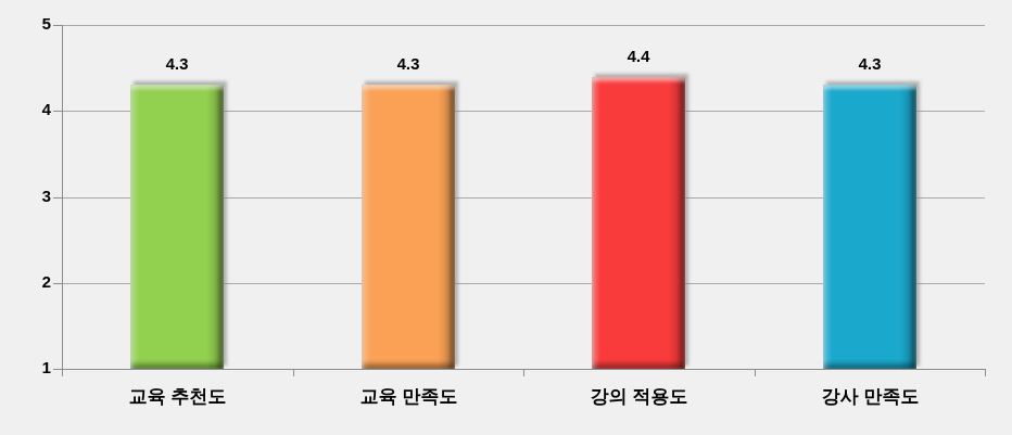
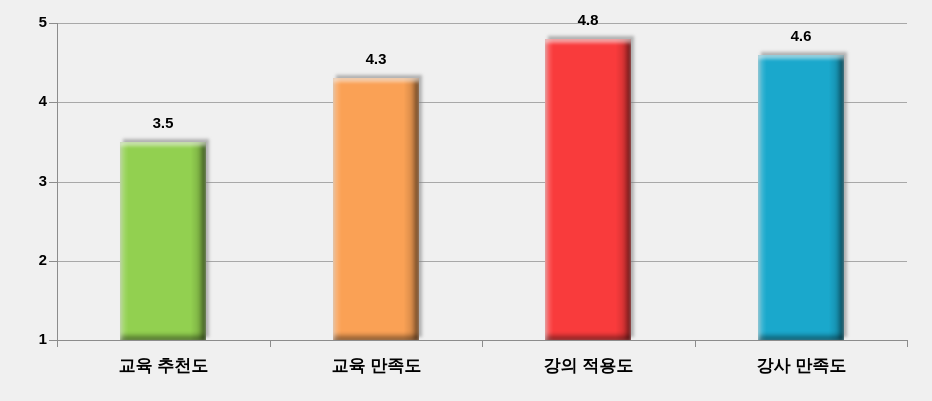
교육 추천도: 4.3 -> 3.5
강의 적용도: 4.4 -> 4.8
강사 만족도: 4.3 -> 4.6
